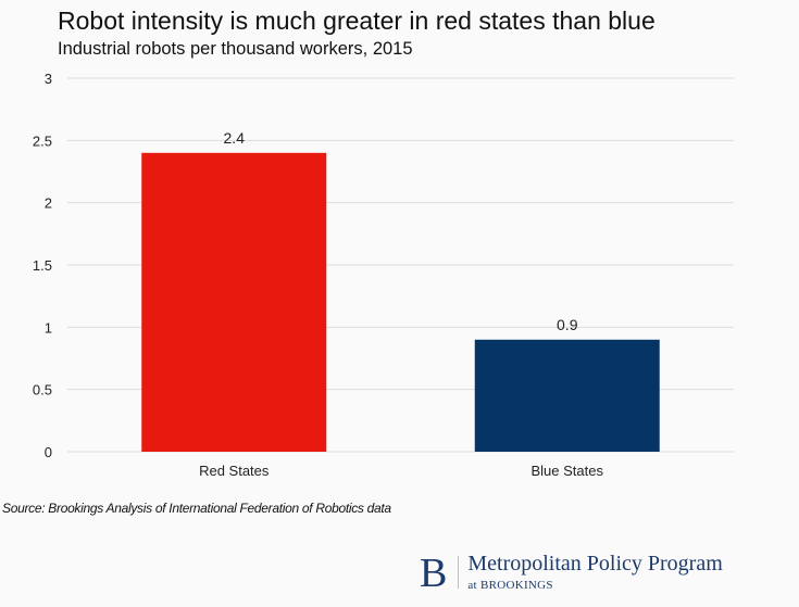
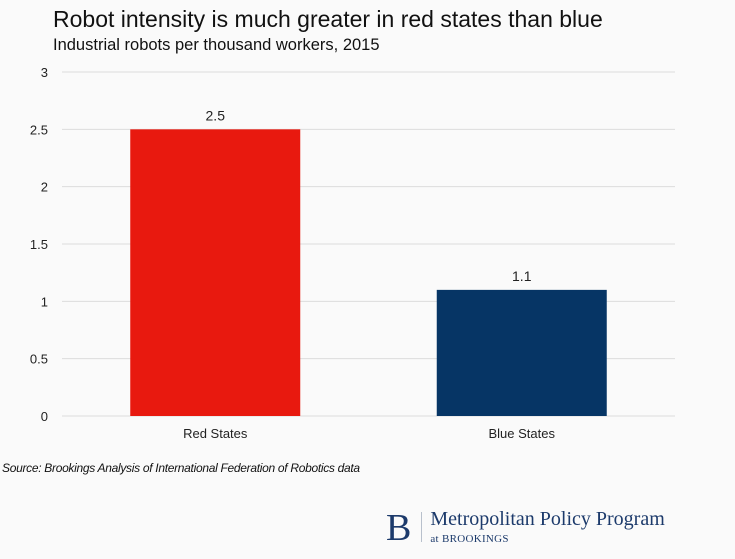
Red States: 2.4 -> 2.5
Blue States: 0.9 -> 1.1
